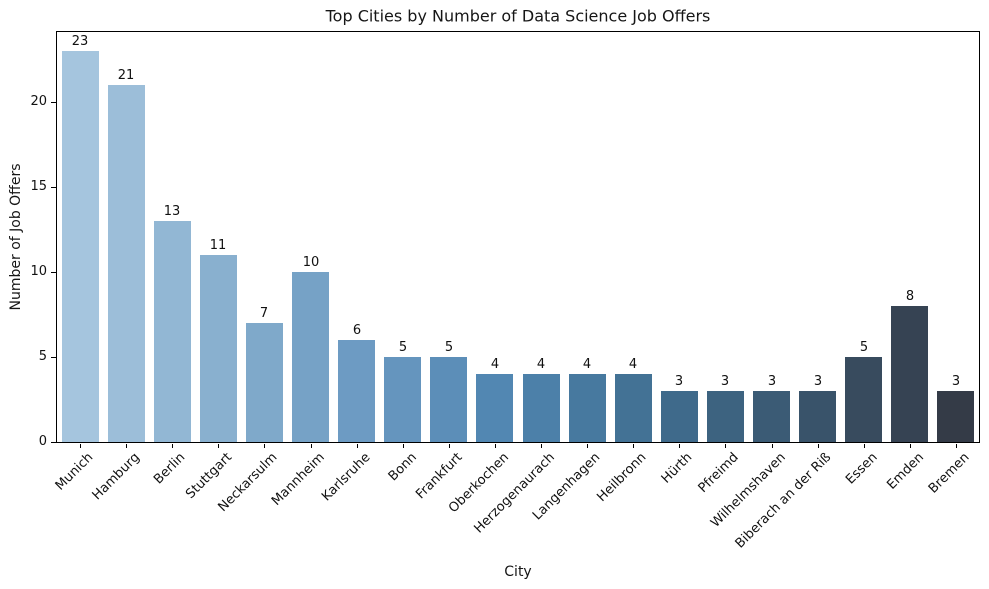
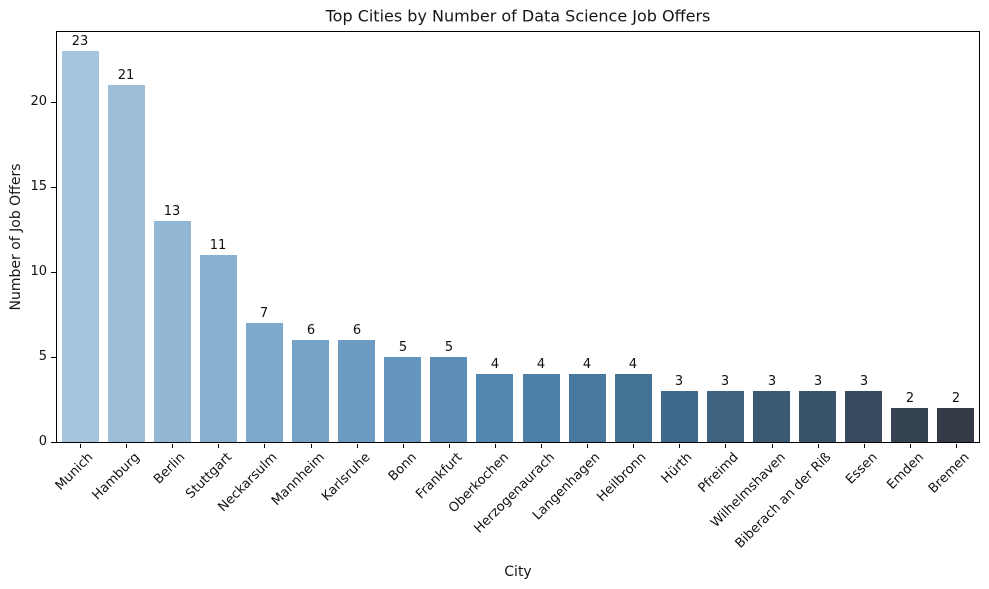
Mannheim: 10 -> 6
Essen: 5 -> 3
Emden: 8 -> 2
Bremen: 3 -> 2
